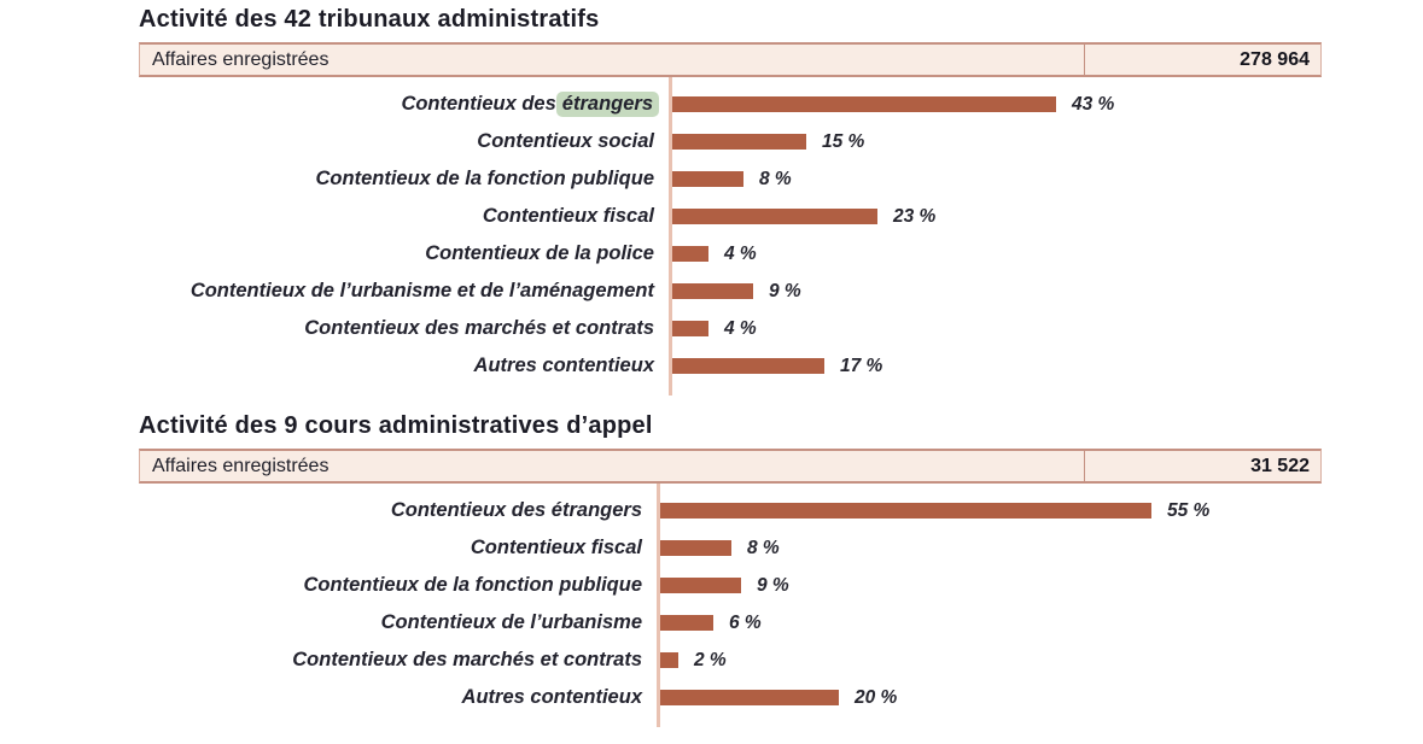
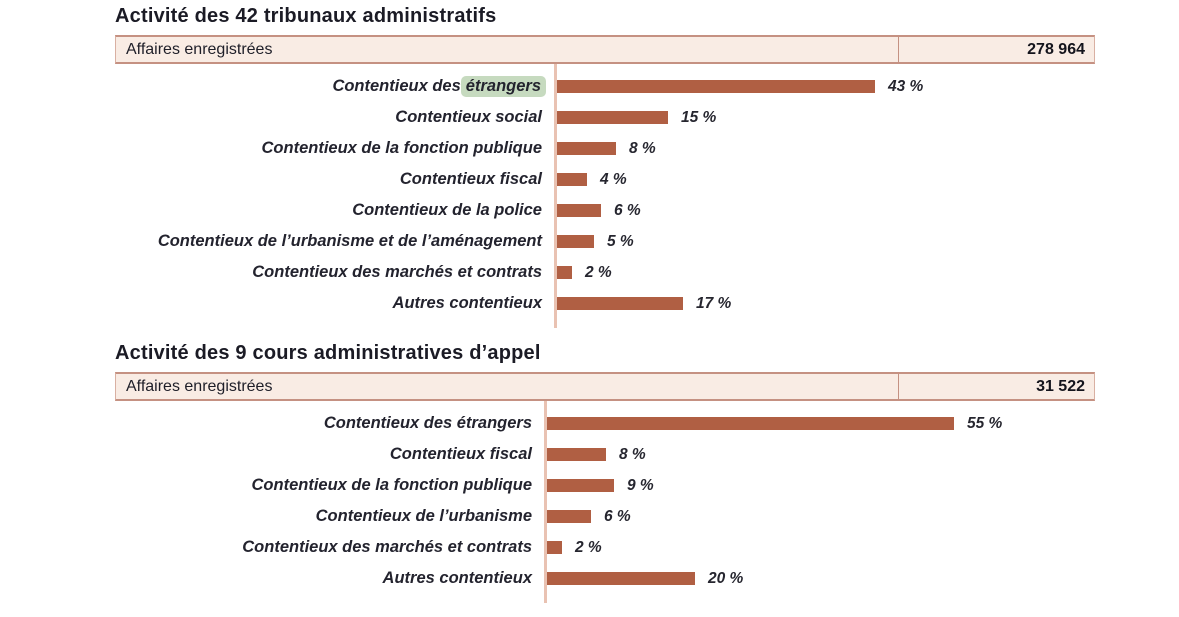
Activité des 42 tribunaux administratifs/Contentieux fiscal: 23 -> 4
Activité des 42 tribunaux administratifs/Contentieux de la police: 4 -> 6
Activité des 42 tribunaux administratifs/Contentieux de l’urbanisme et de l’aménagement: 9 -> 5
Activité des 42 tribunaux administratifs/Contentieux des marchés et contrats: 4 -> 2
